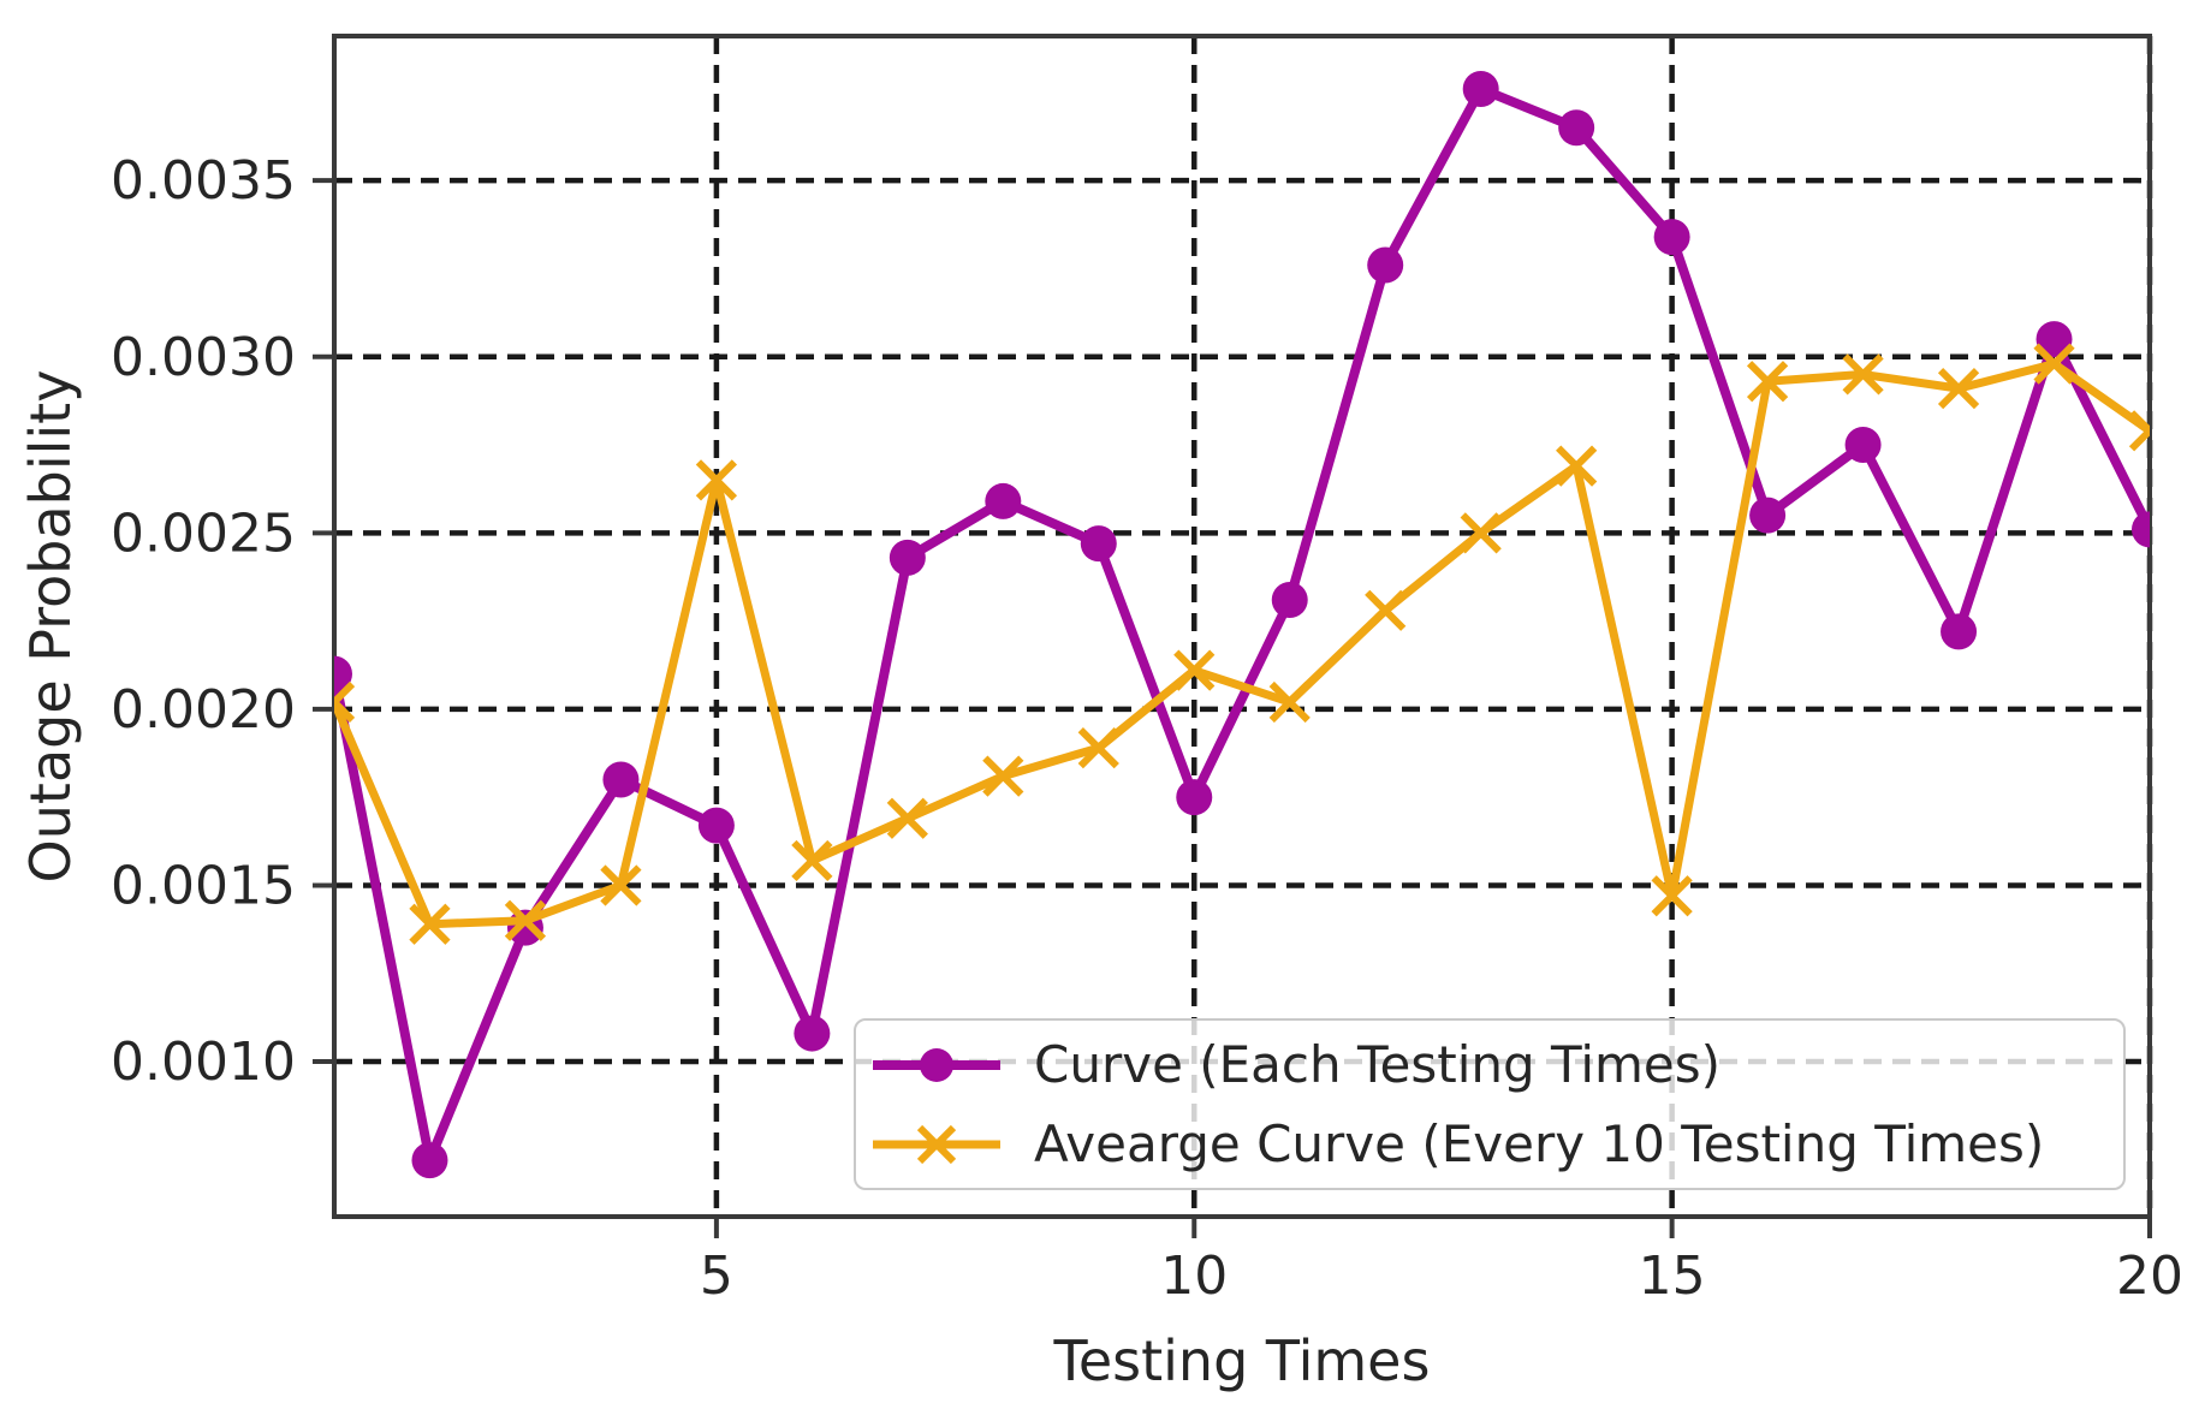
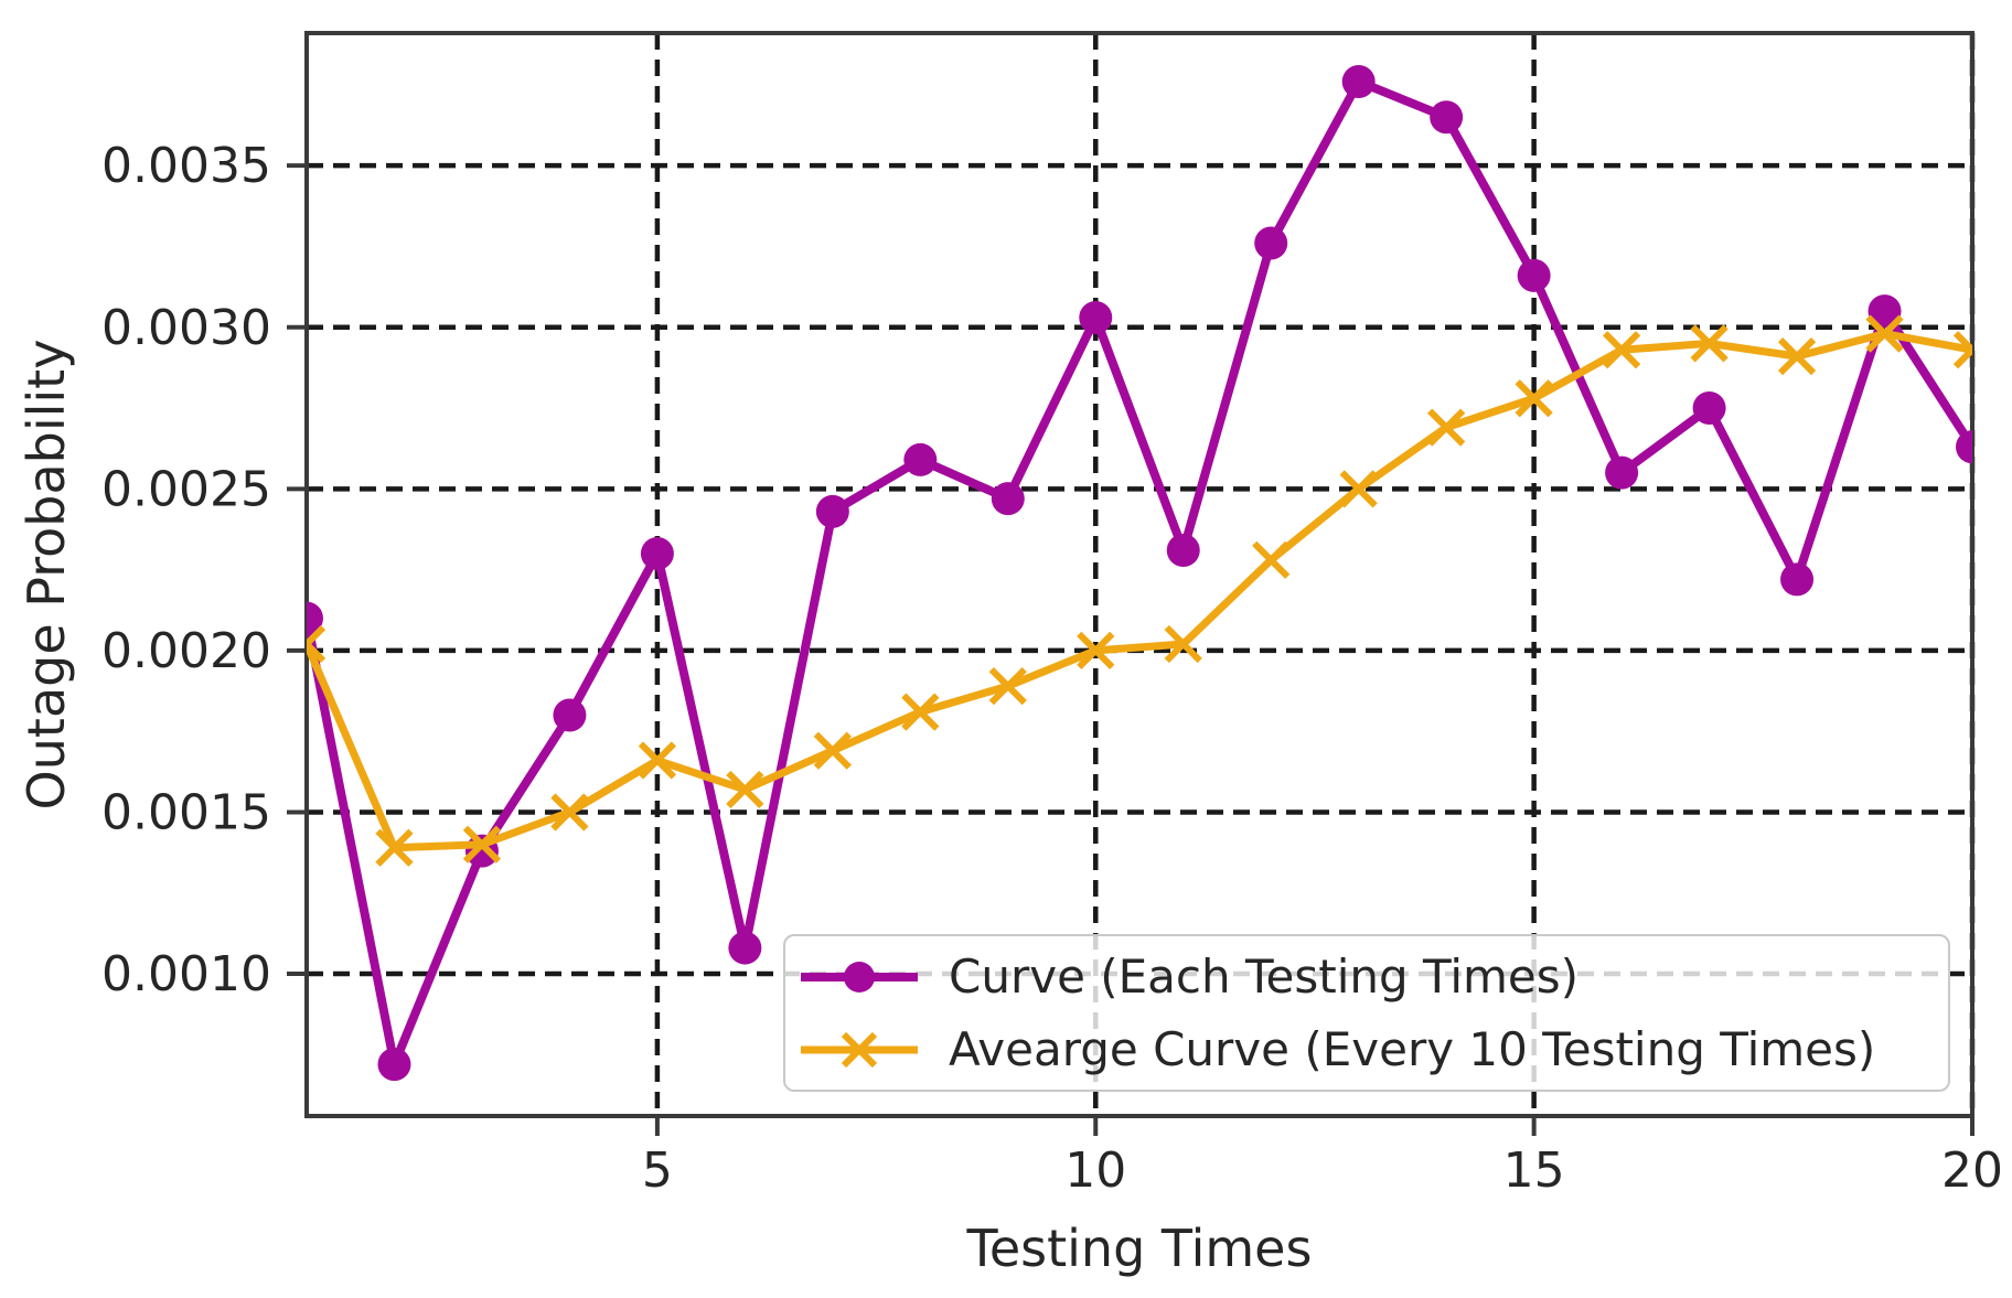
Curve (Each Testing Times)/5: 0.00167 -> 0.00230
Avearge Curve (Every 10 Testing Times)/5: 0.00265 -> 0.00166
Curve (Each Testing Times)/10: 0.00175 -> 0.00303
Avearge Curve (Every 10 Testing Times)/10: 0.00211 -> 0.00200
Curve (Each Testing Times)/15: 0.00334 -> 0.00316
Avearge Curve (Every 10 Testing Times)/15: 0.00147 -> 0.00278
Curve (Each Testing Times)/20: 0.00251 -> 0.00263
Avearge Curve (Every 10 Testing Times)/20: 0.00279 -> 0.00293
